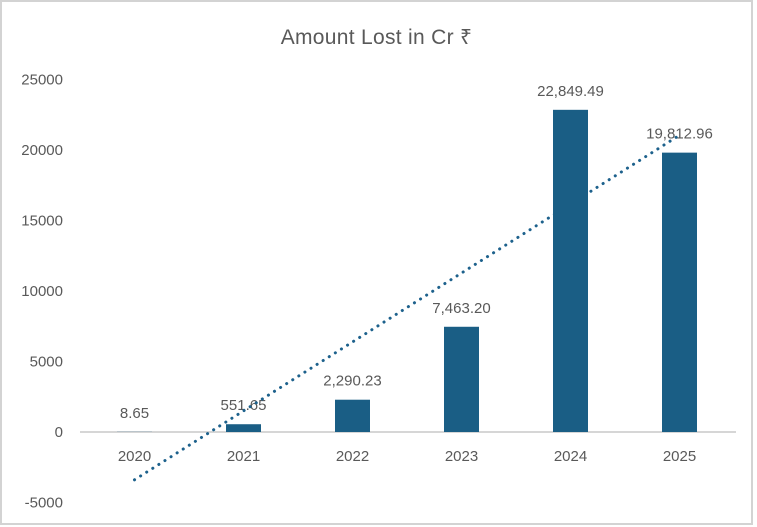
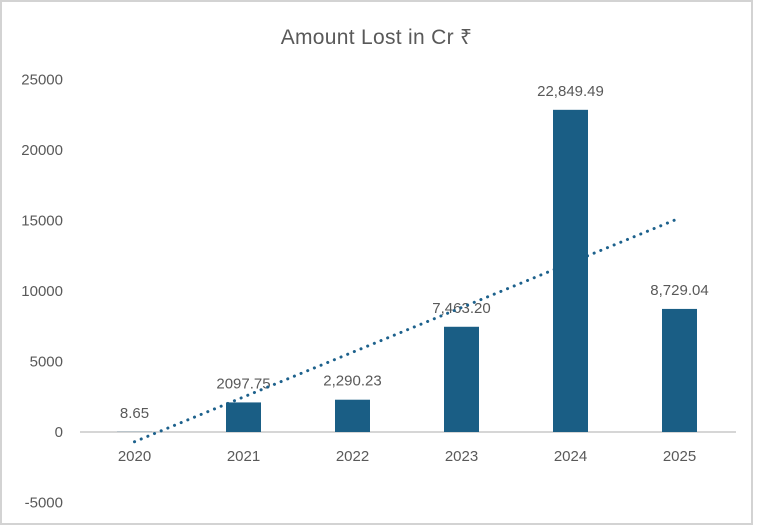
2021: 551.65 -> 2097.75
2025: 19,812.96 -> 8,729.04
